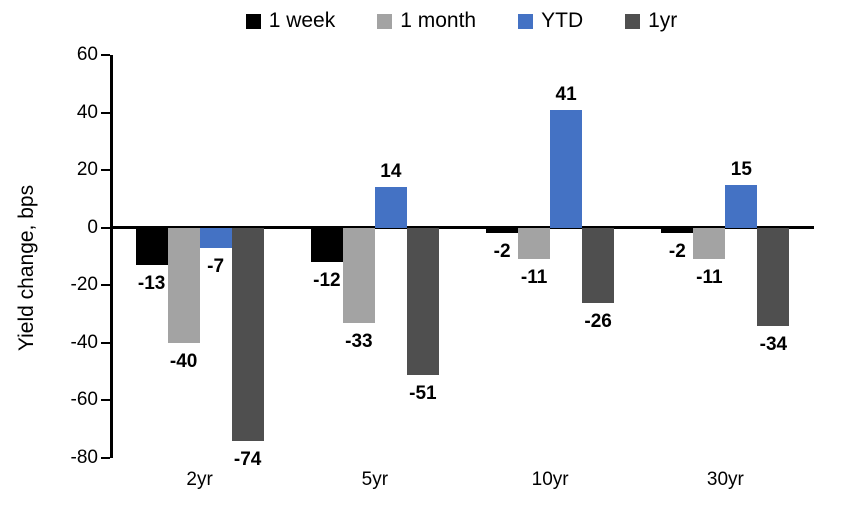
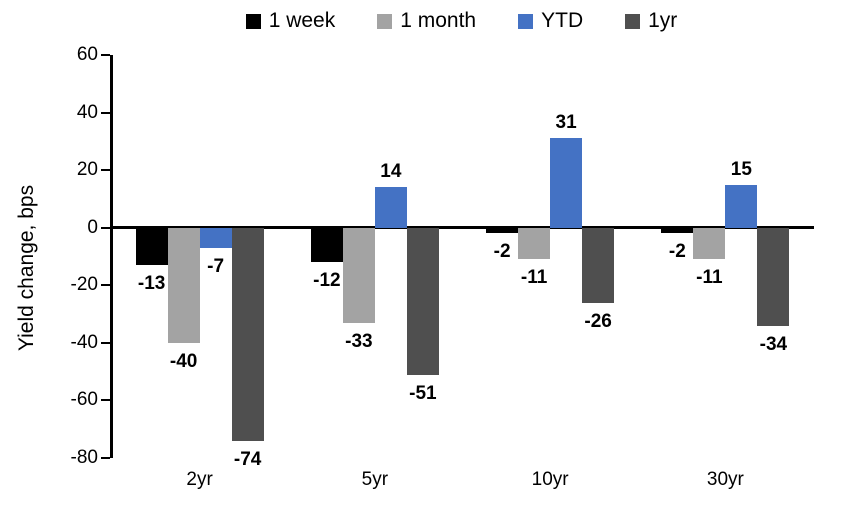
YTD/10yr: 41 -> 31
